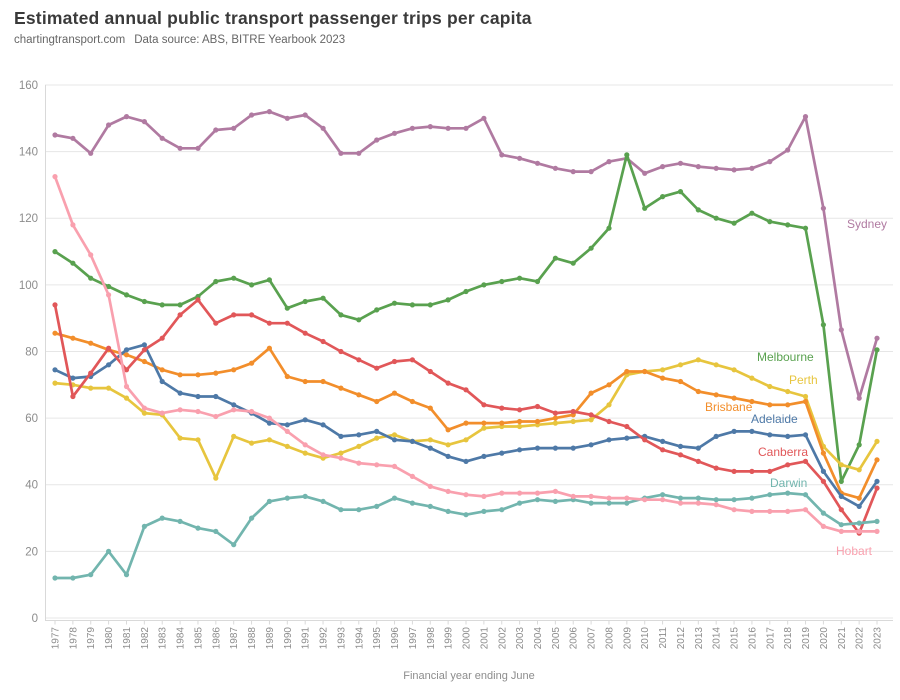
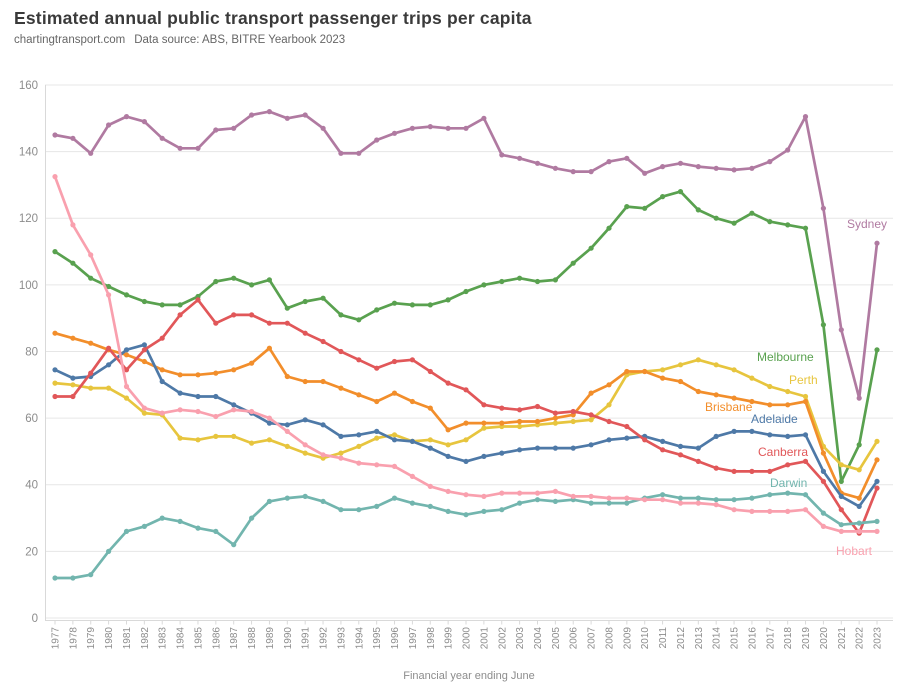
Canberra/1977: 94 -> 66
Darwin/1981: 13 -> 26
Perth/1986: 42 -> 54
Melbourne/2005: 108 -> 102
Melbourne/2009: 139 -> 124
Sydney/2023: 84 -> 112
